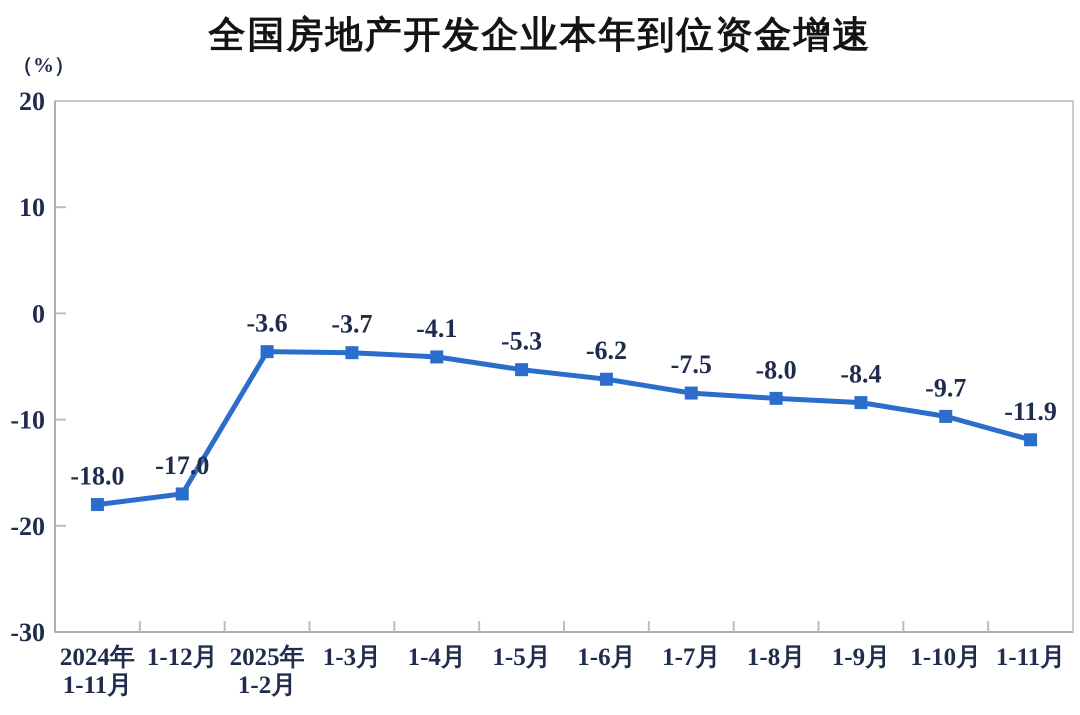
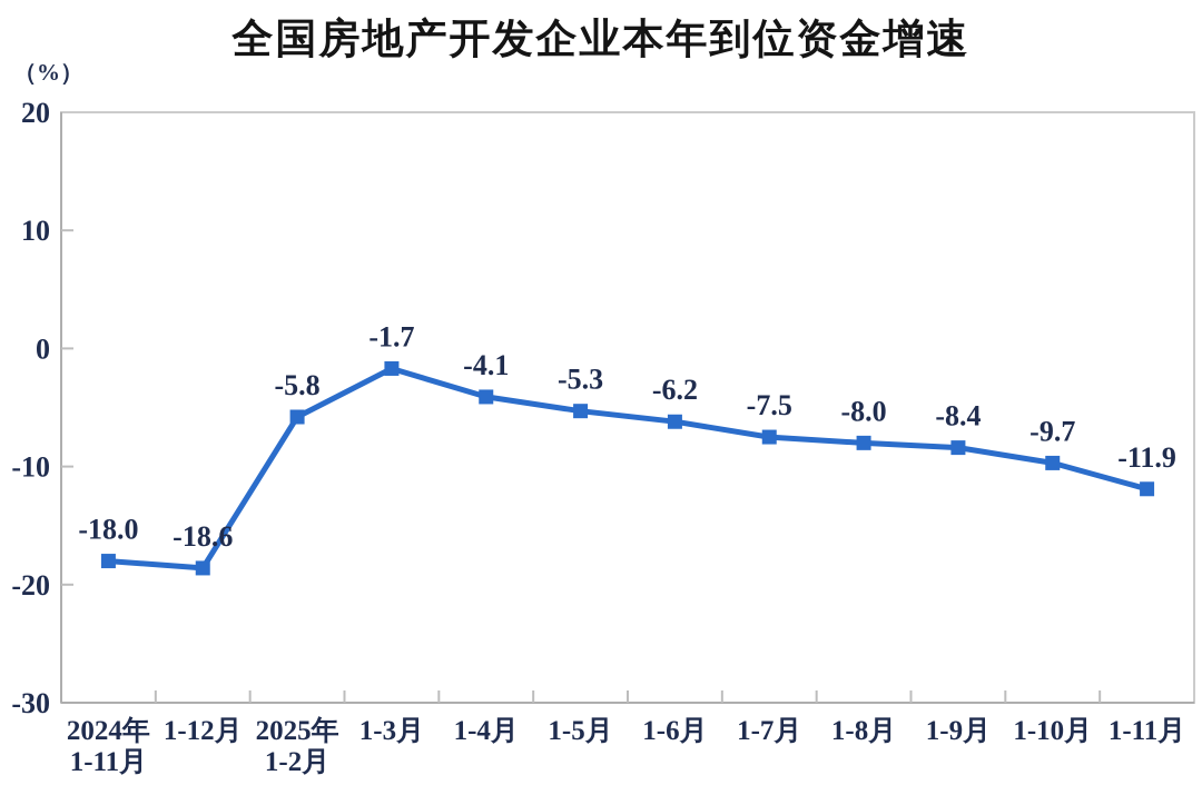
1-12月: -17.0 -> -18.6
2025年 1-2月: -3.6 -> -5.8
1-3月: -3.7 -> -1.7
